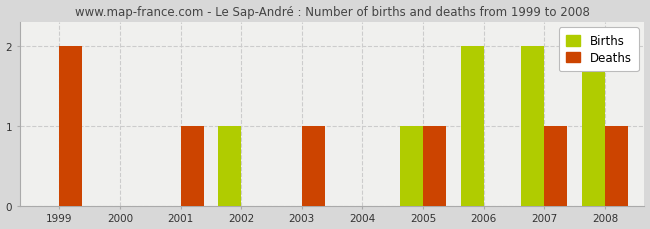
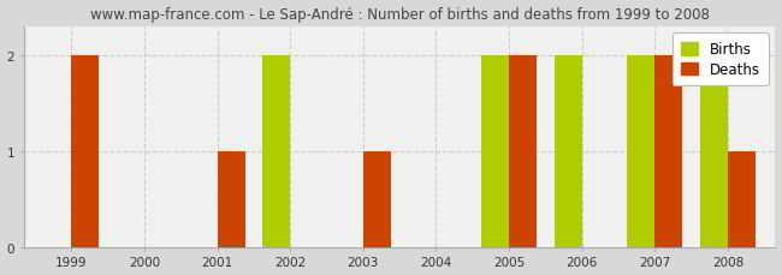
Births/2002: 1 -> 2
Births/2005: 1 -> 2
Deaths/2005: 1 -> 2
Deaths/2007: 1 -> 2
